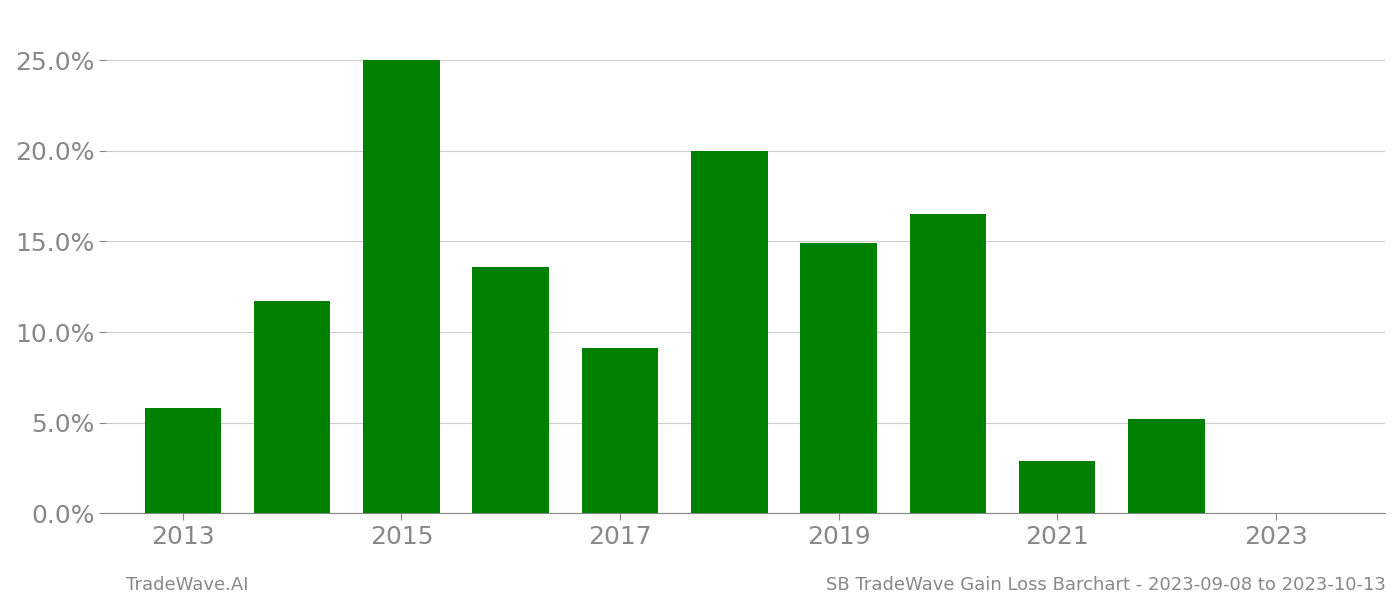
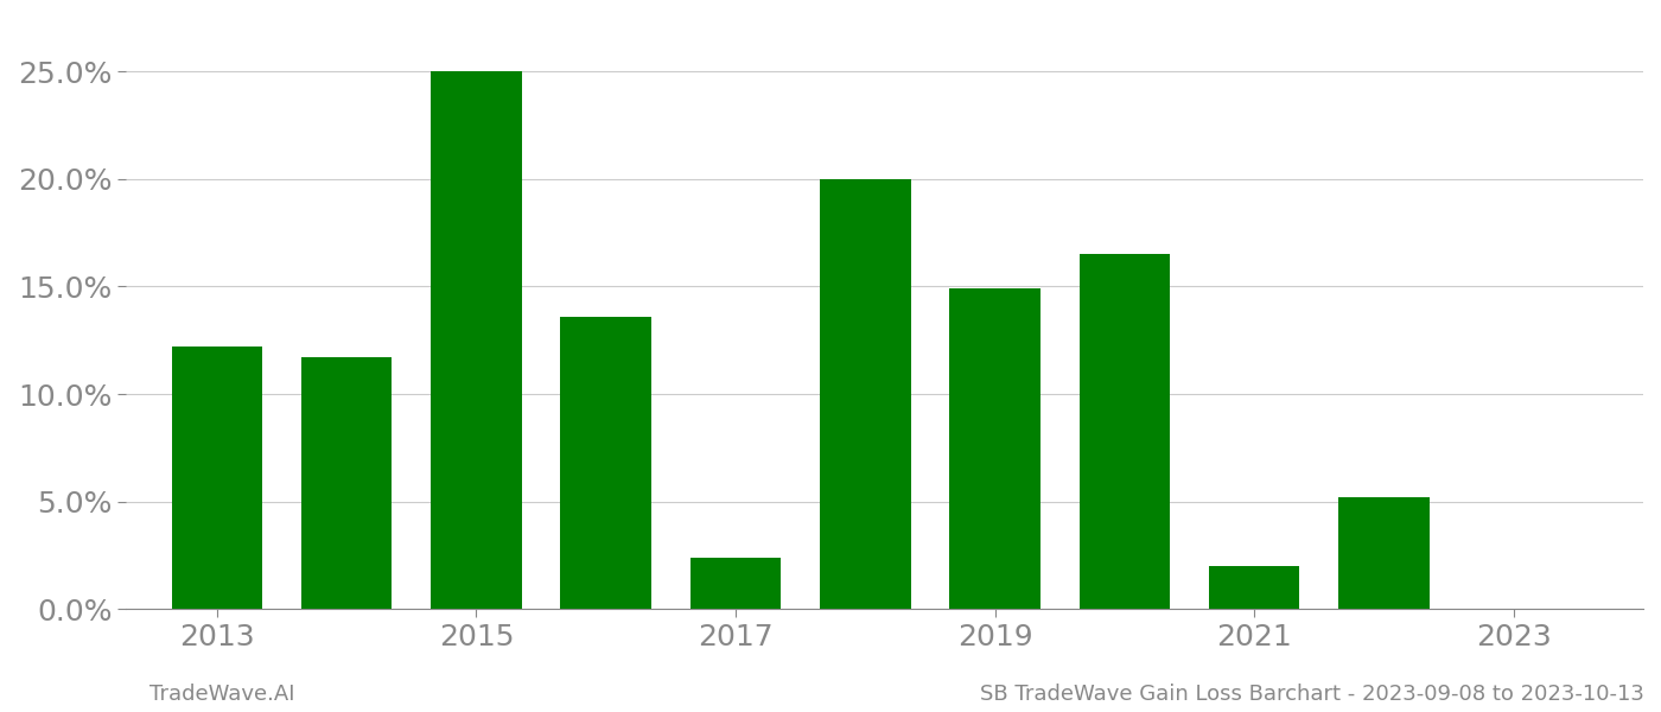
2013: 5.8% -> 12.2%
2017: 9.1% -> 2.4%
2021: 2.9% -> 2.0%
